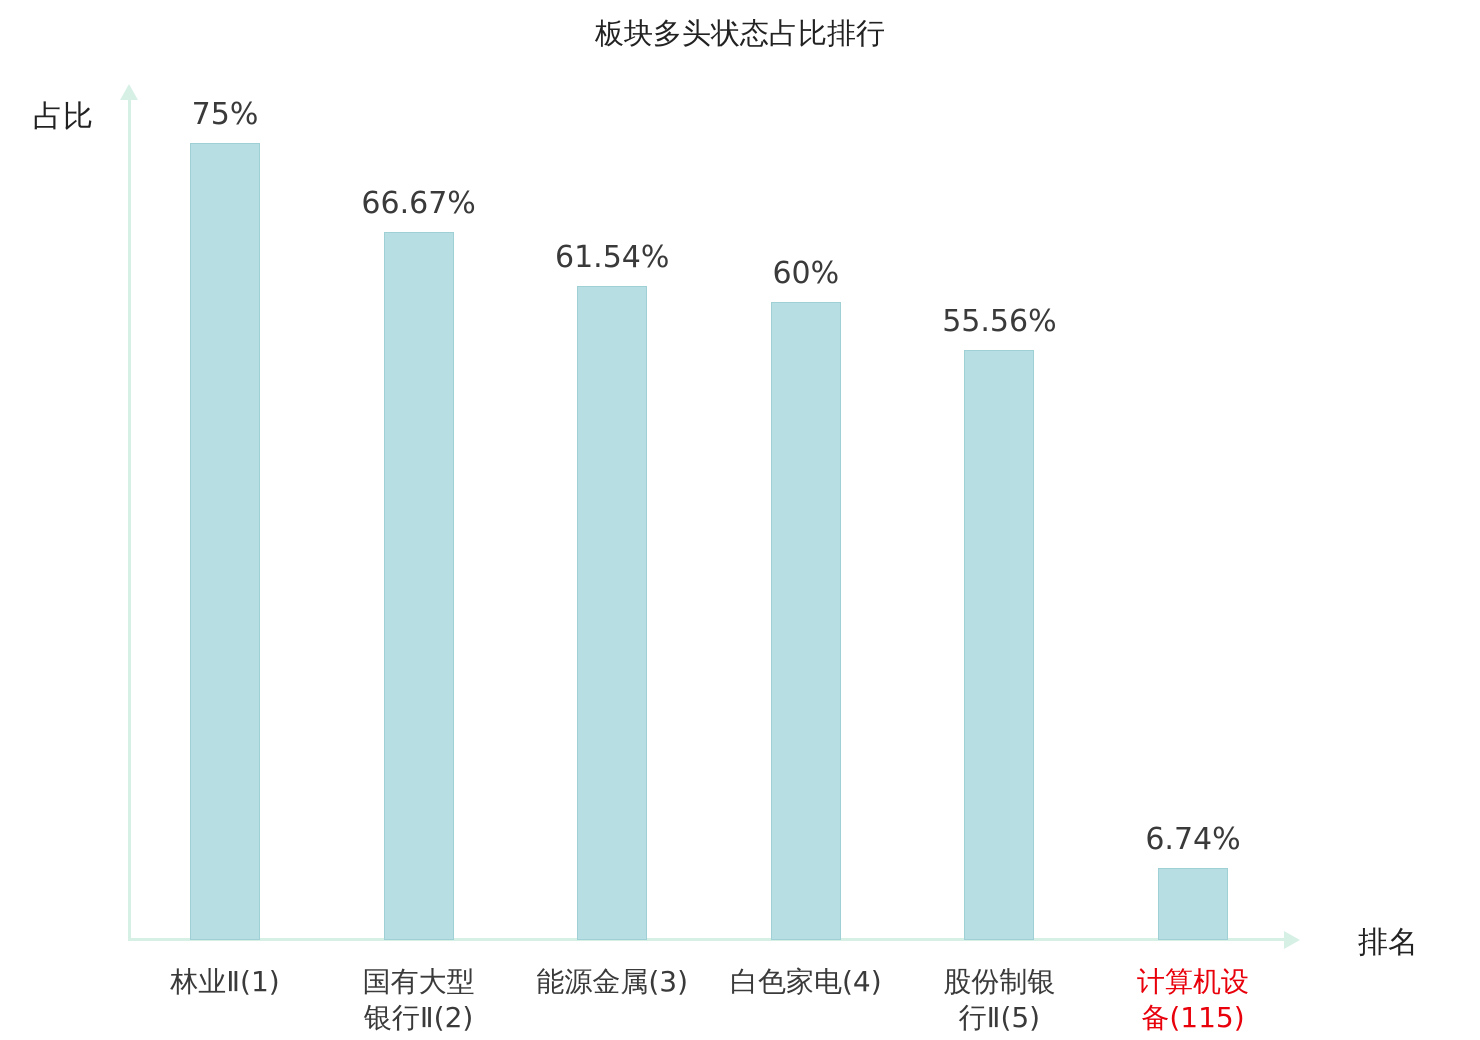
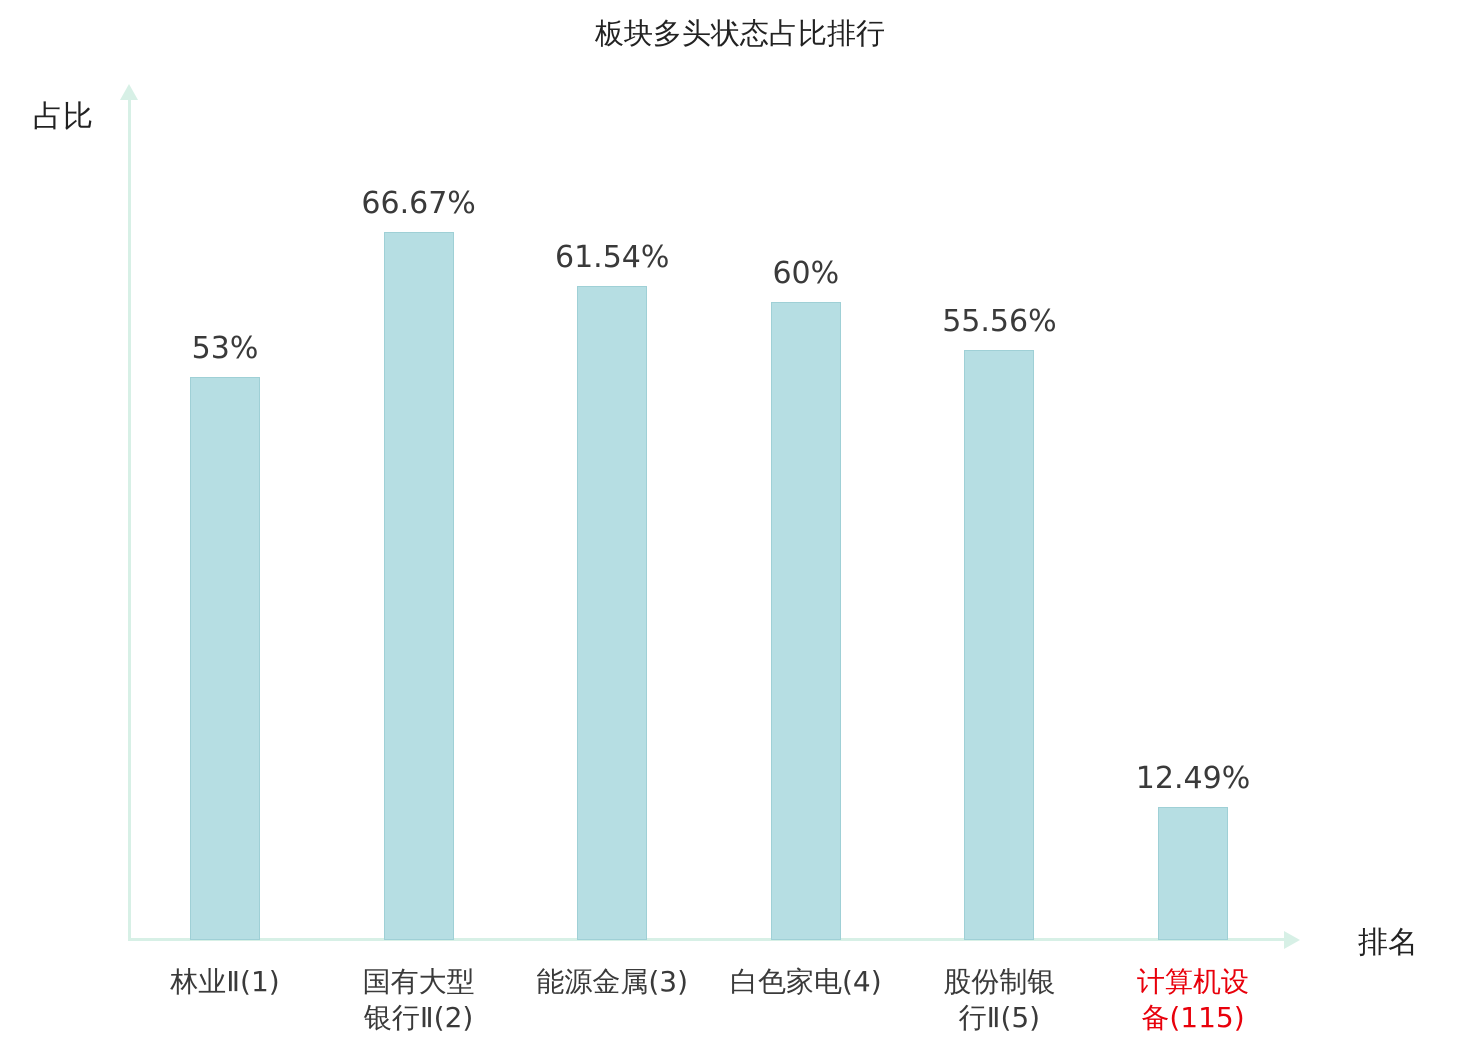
林业Ⅱ(1): 75% -> 53%
计算机设 备(115): 6.74% -> 12.49%
